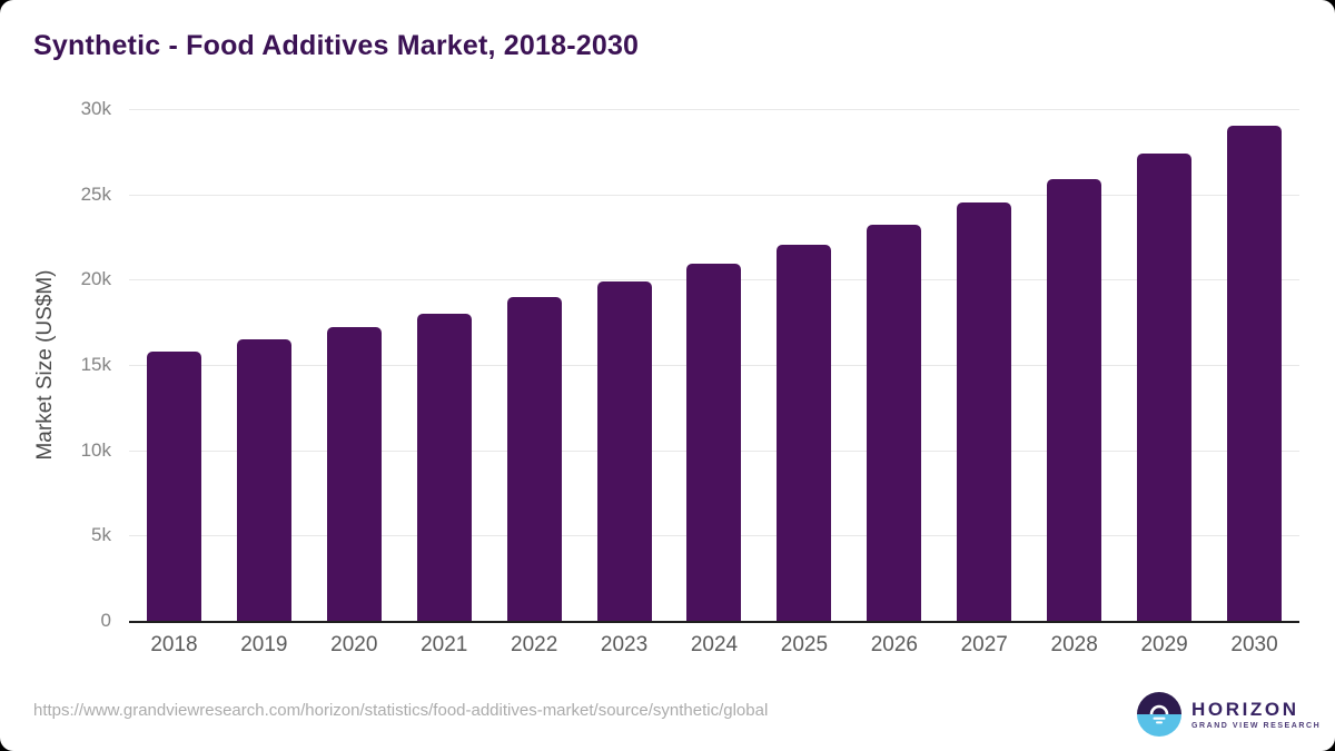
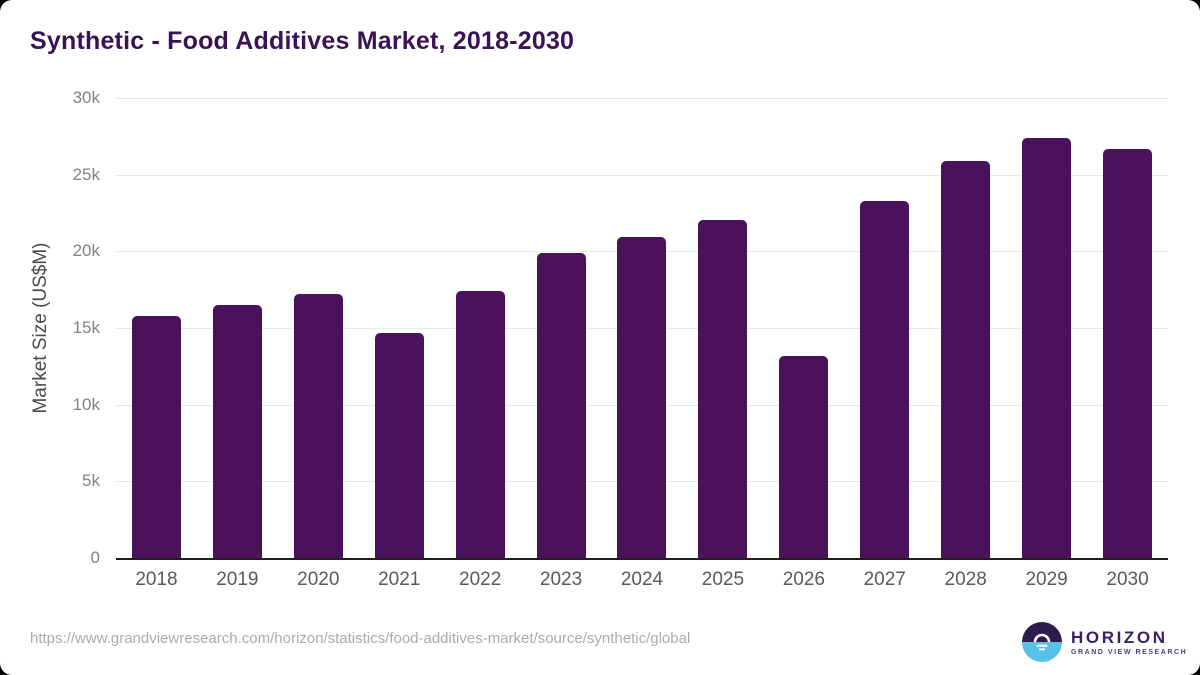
2021: 18.0k -> 14.7k
2022: 19.0k -> 17.4k
2026: 23.2k -> 13.2k
2027: 24.5k -> 23.3k
2030: 29.0k -> 26.7k
